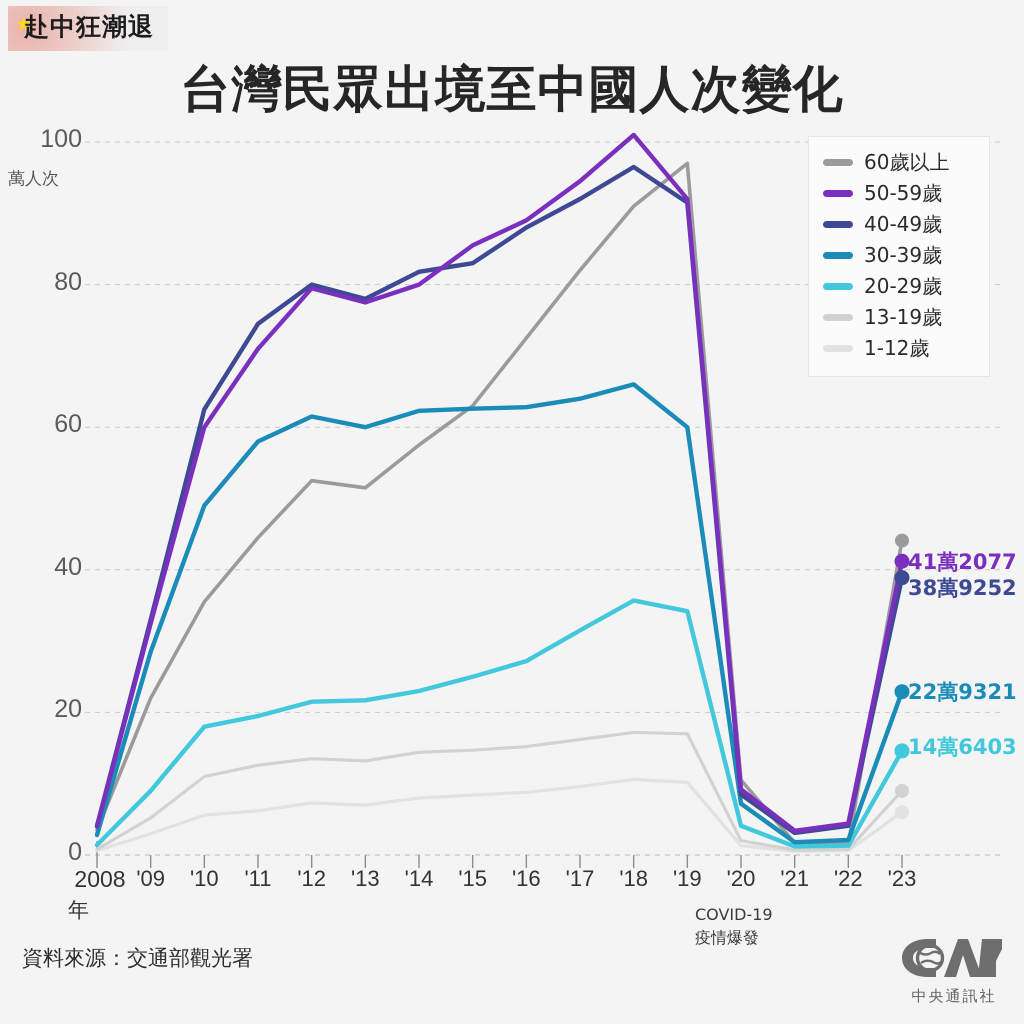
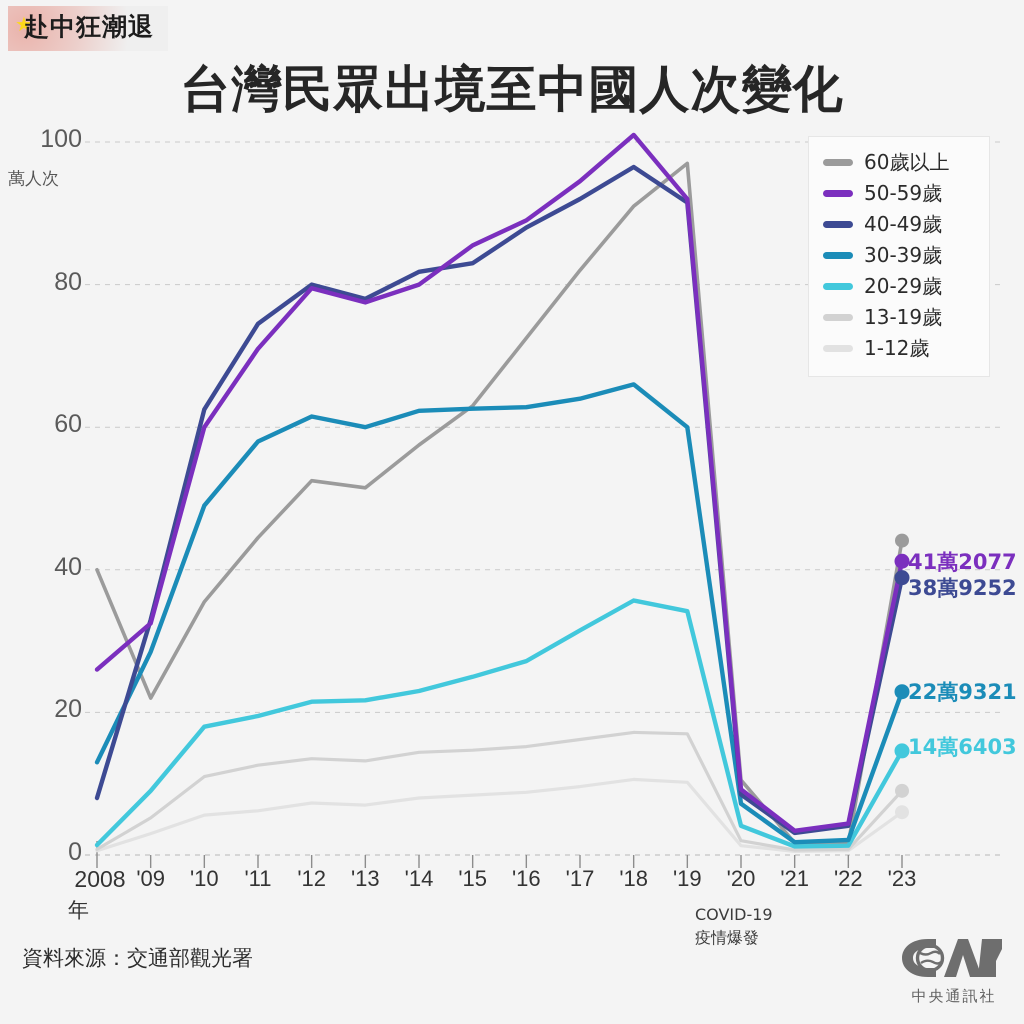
60歲以上/2008: 4 -> 40
50-59歲/2008: 4 -> 26
40-49歲/2008: 4 -> 8
30-39歲/2008: 3 -> 13
